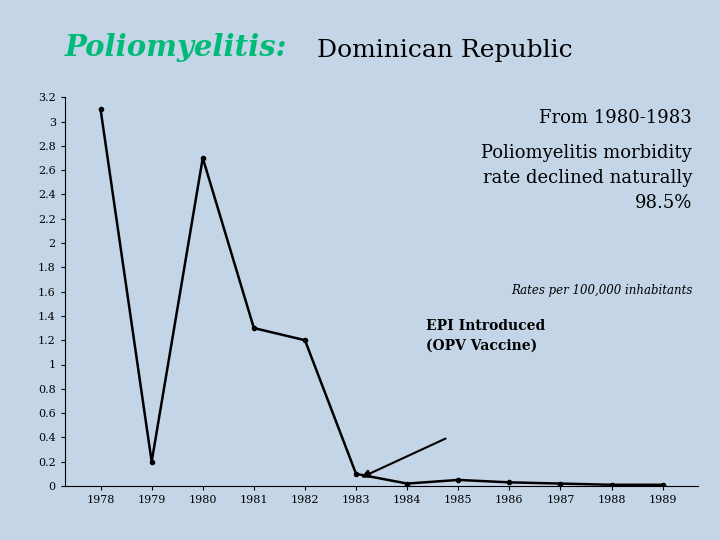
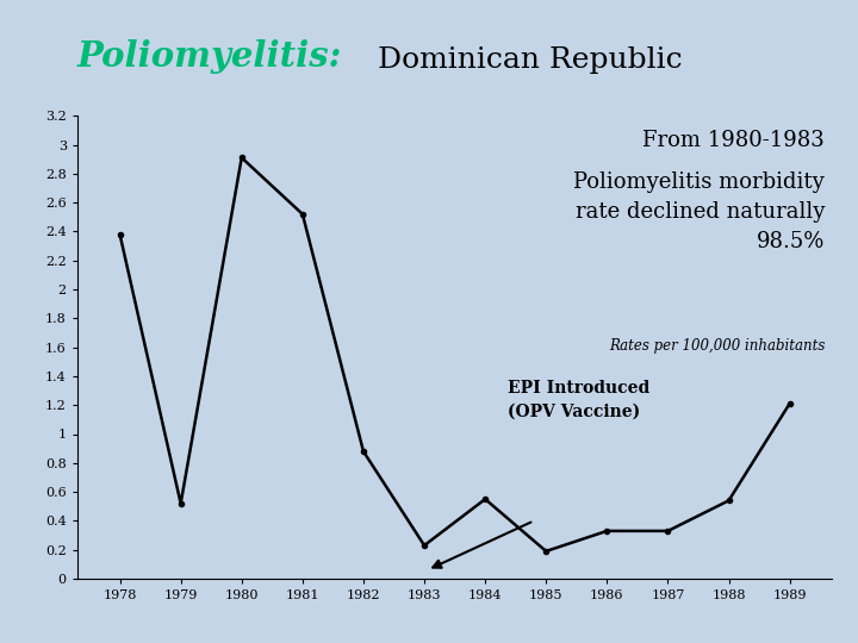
1978: 3.10 -> 2.38
1979: 0.20 -> 0.52
1980: 2.70 -> 2.91
1981: 1.30 -> 2.52
1982: 1.20 -> 0.88
1983: 0.10 -> 0.23
1984: 0.02 -> 0.55
1985: 0.05 -> 0.19
1986: 0.03 -> 0.33
1987: 0.02 -> 0.33
1988: 0.01 -> 0.54
1989: 0.01 -> 1.21
